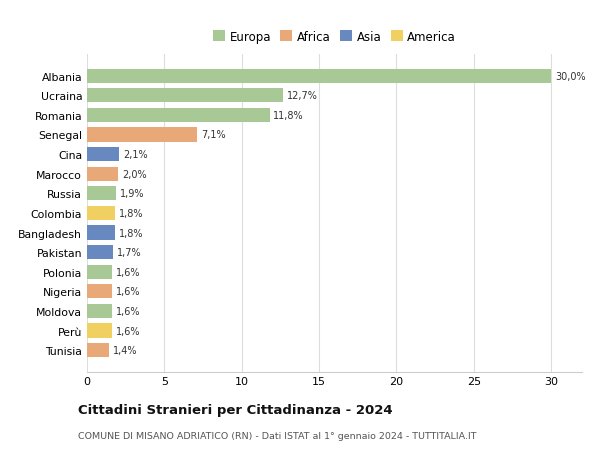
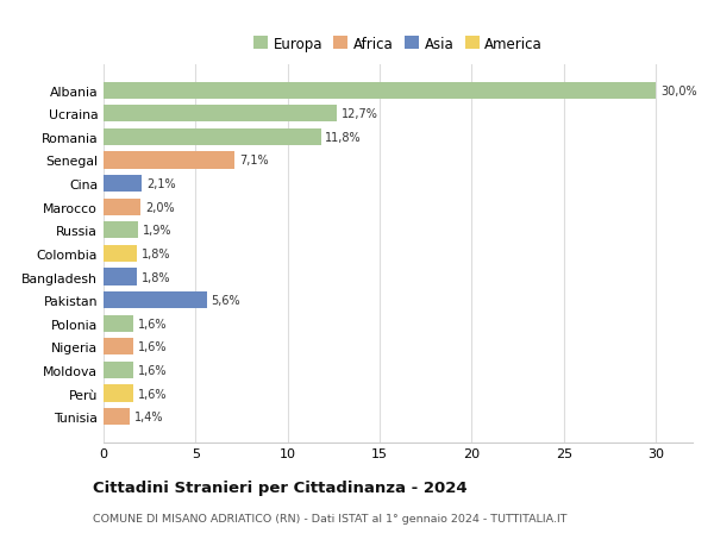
Pakistan: 1,7% -> 5,6%
